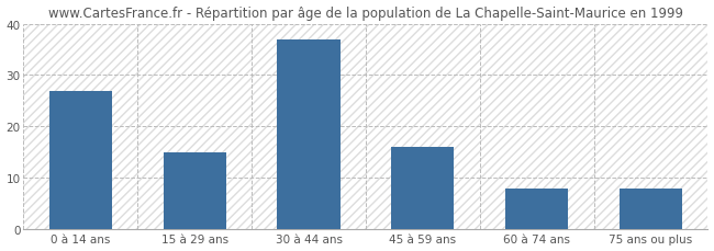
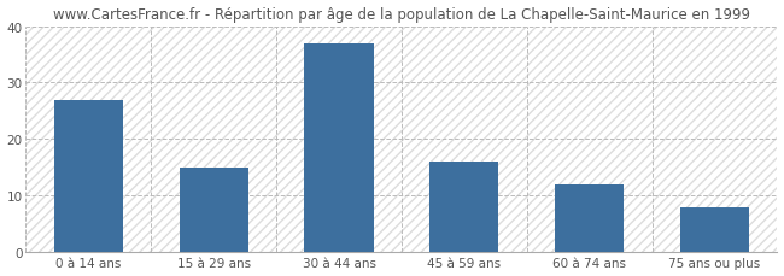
60 à 74 ans: 8 -> 12
